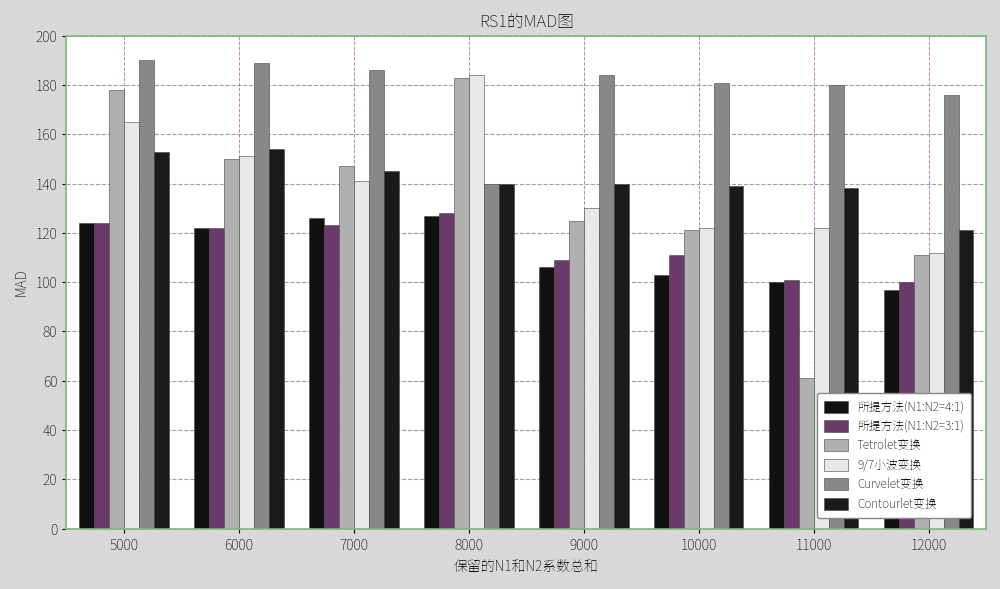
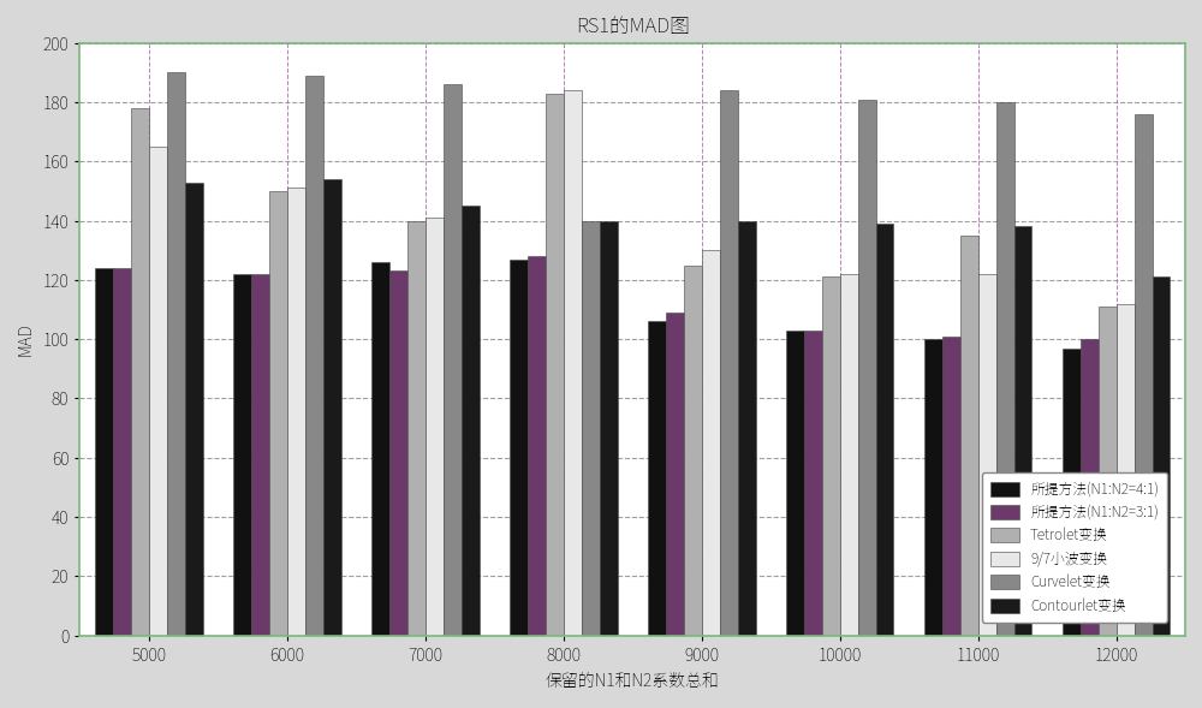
Tetrolet变换/7000: 147 -> 140
所提方法(N1:N2=3:1)/10000: 111 -> 103
Tetrolet变换/11000: 61 -> 135
